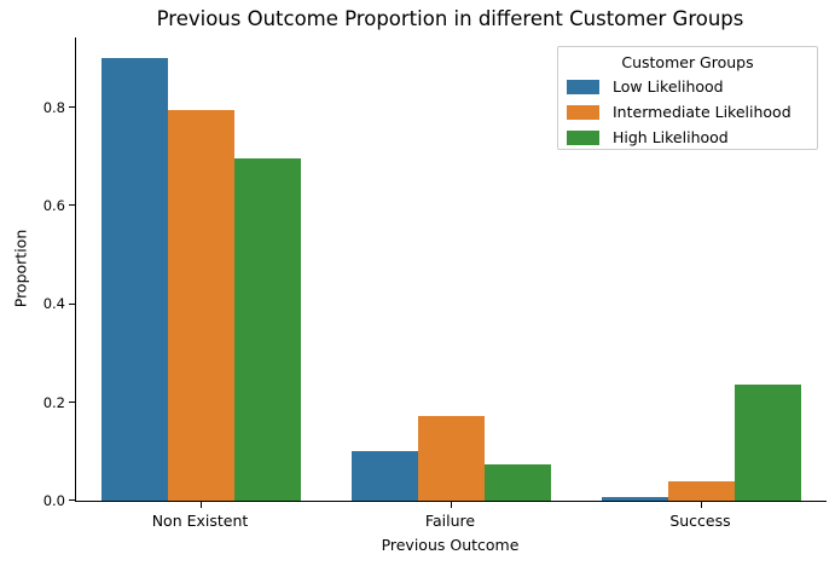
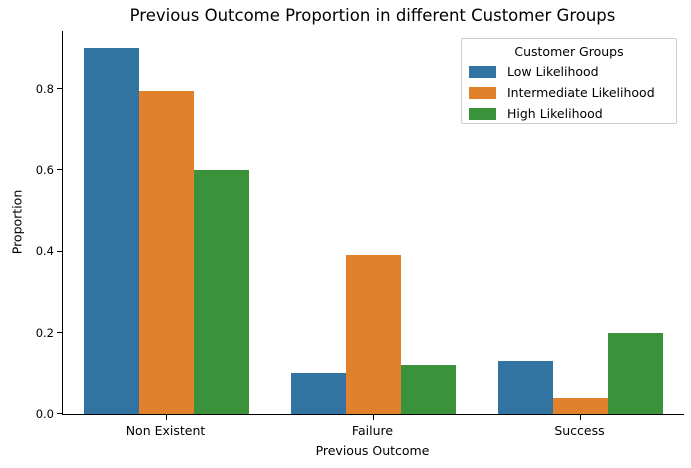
High Likelihood/Non Existent: 0.70 -> 0.60
Intermediate Likelihood/Failure: 0.17 -> 0.39
High Likelihood/Failure: 0.07 -> 0.12
Low Likelihood/Success: 0.01 -> 0.13
High Likelihood/Success: 0.23 -> 0.20
